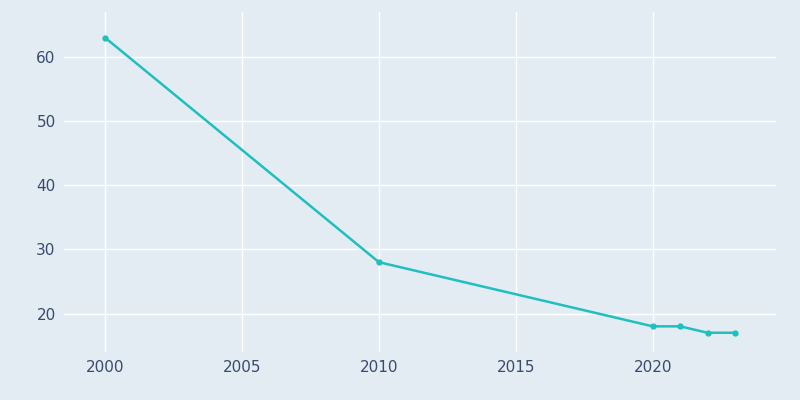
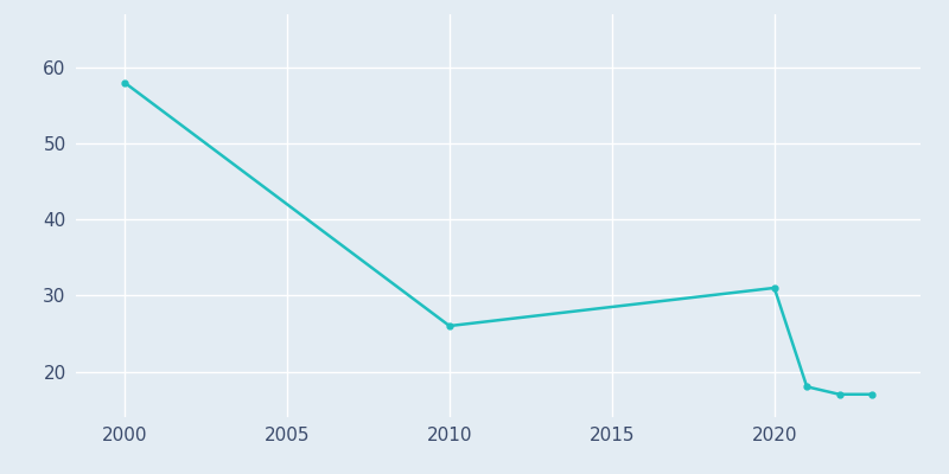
2000: 63 -> 58
2010: 28 -> 26
2020: 18 -> 31
